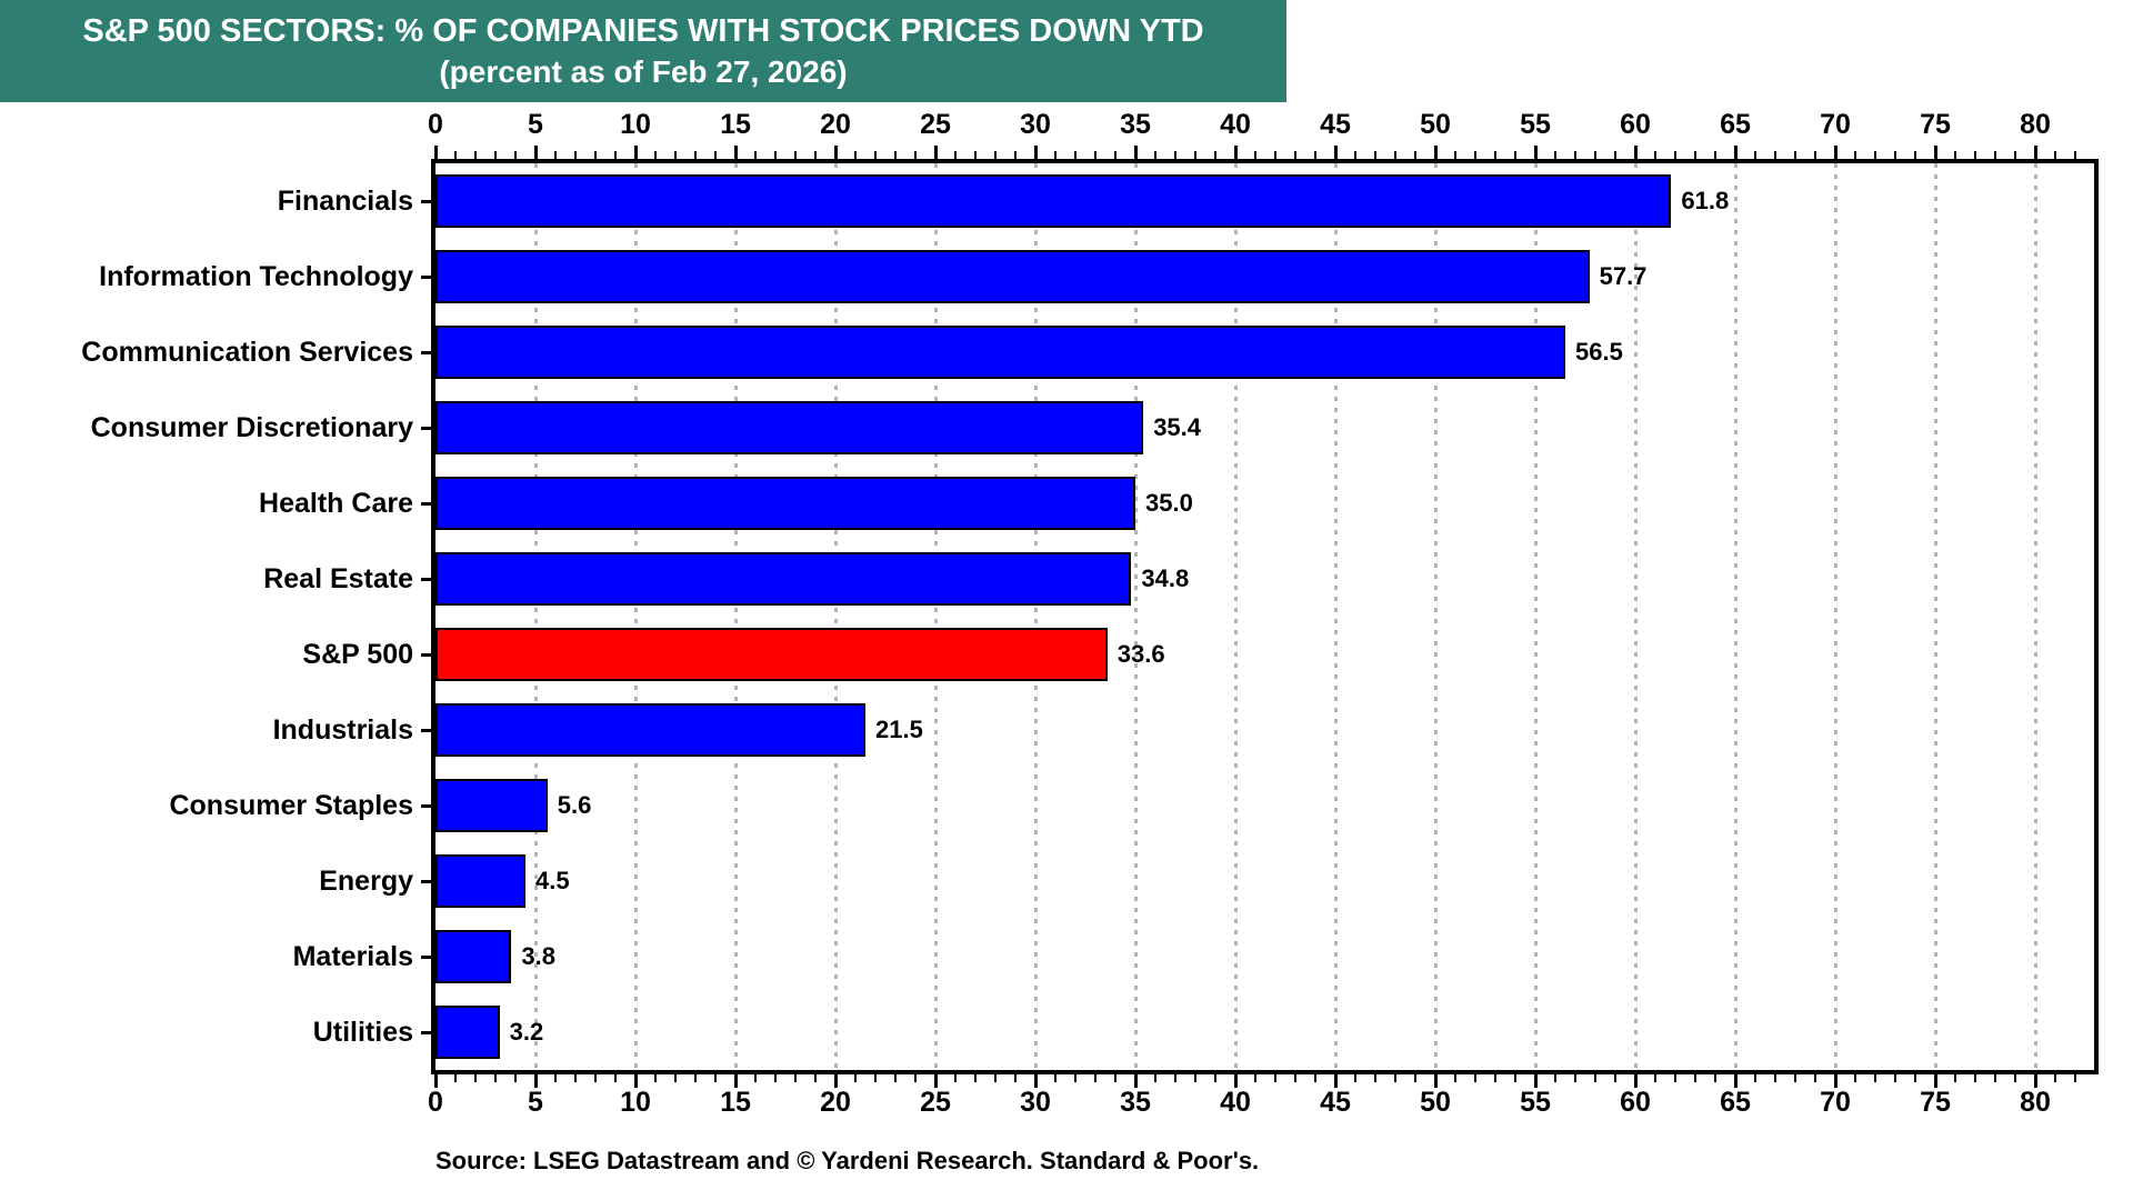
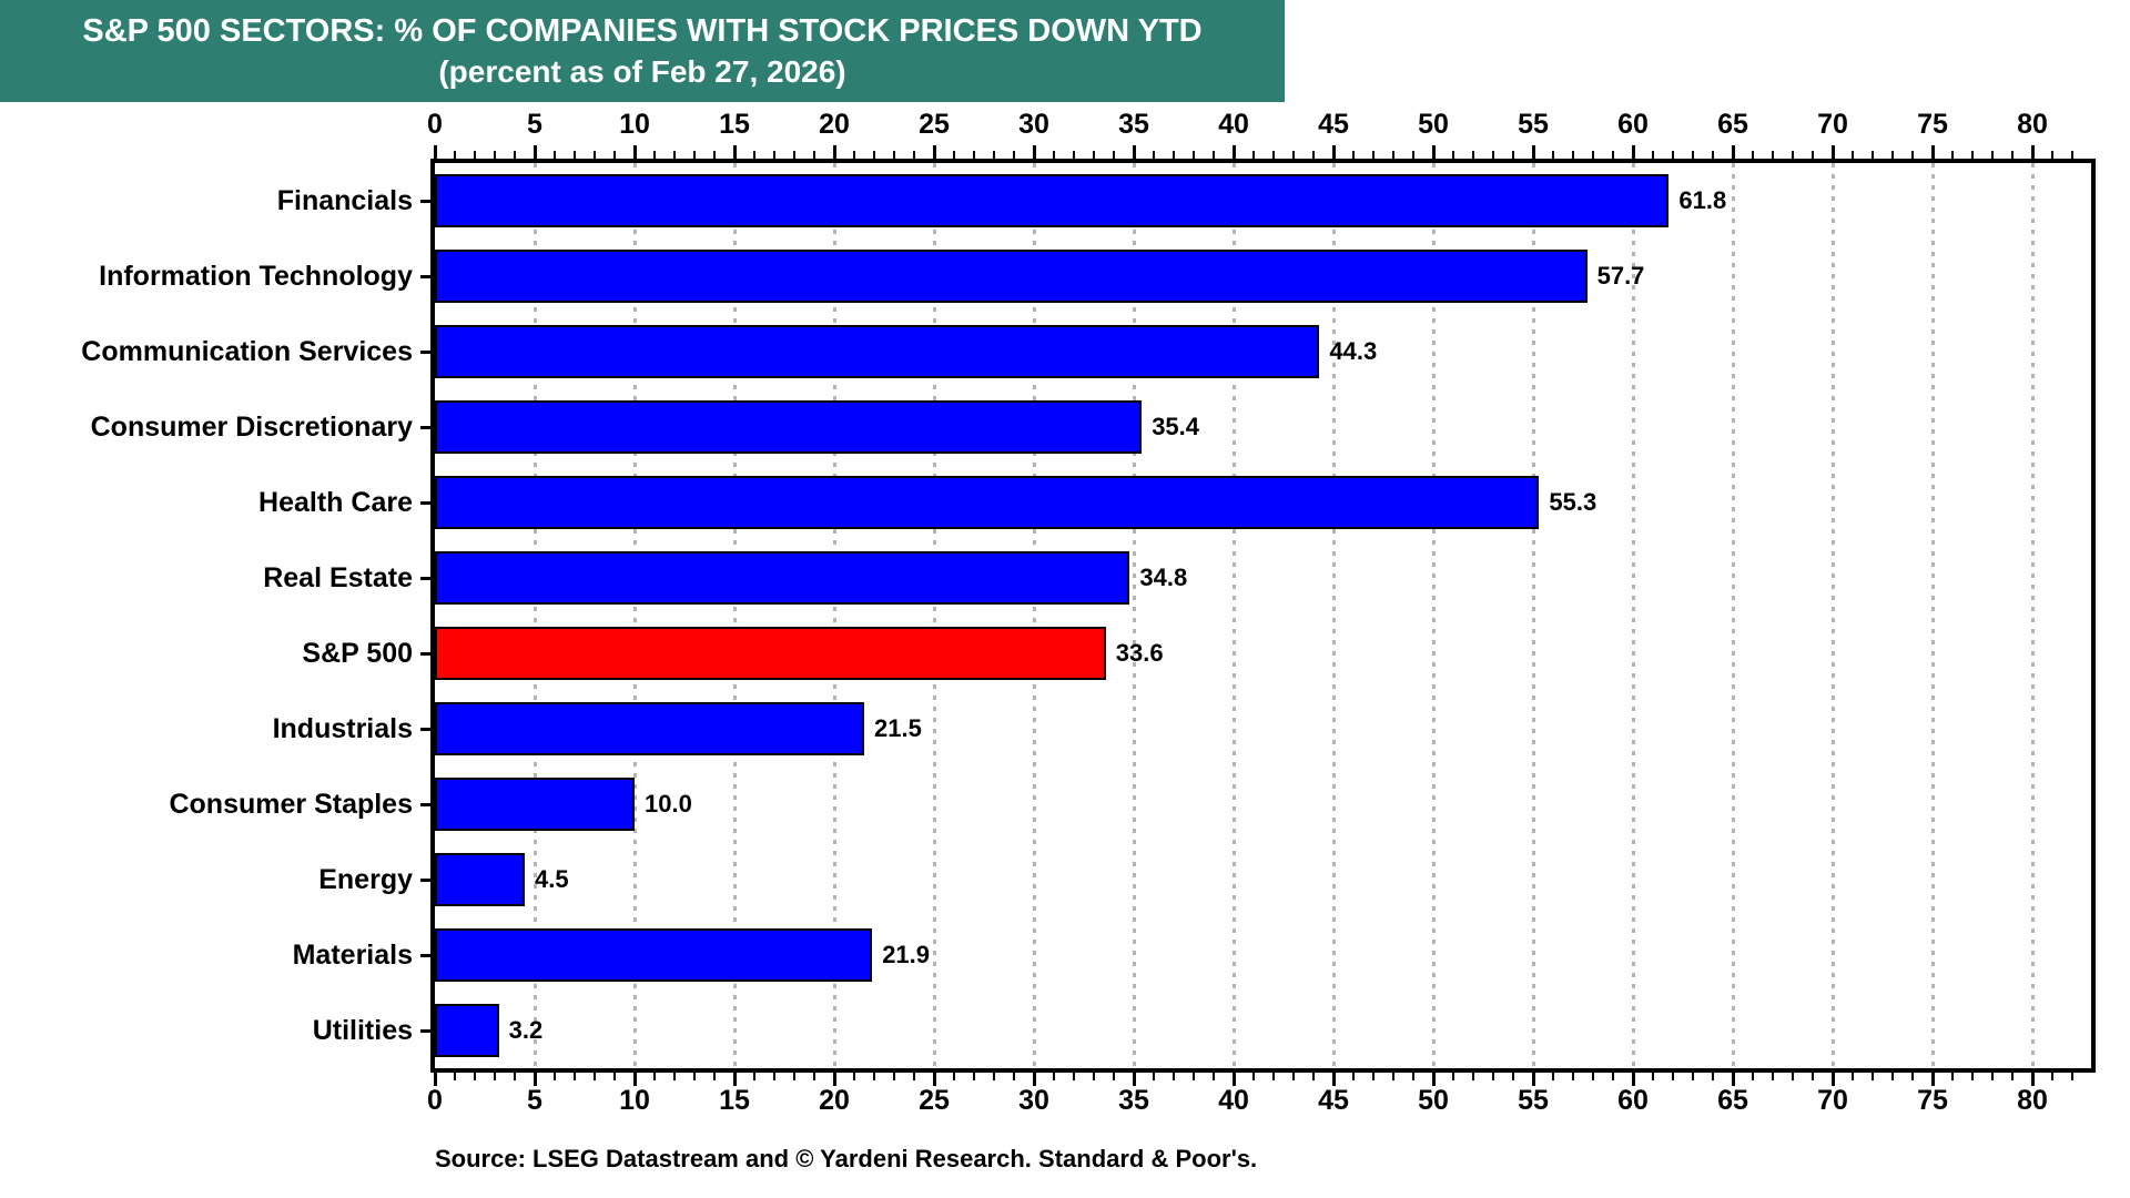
Communication Services: 56.5 -> 44.3
Health Care: 35.0 -> 55.3
Consumer Staples: 5.6 -> 10.0
Materials: 3.8 -> 21.9
